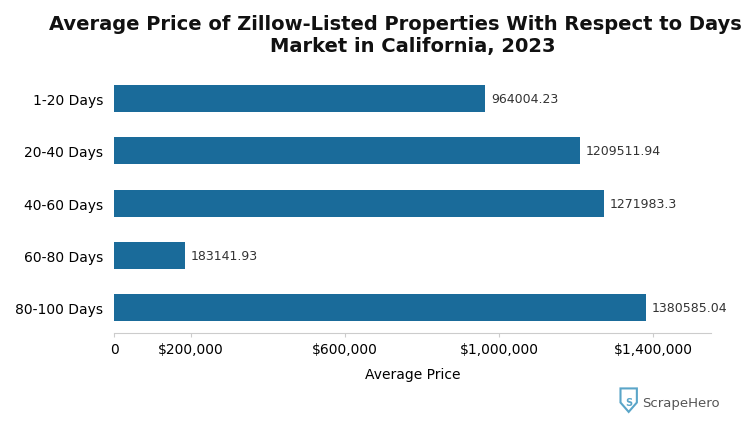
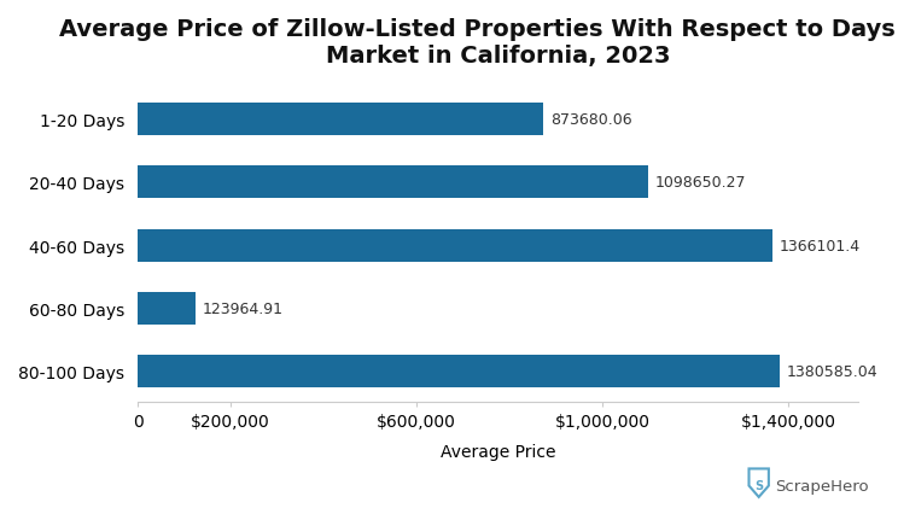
1-20 Days: 964004.23 -> 873680.06
20-40 Days: 1209511.94 -> 1098650.27
40-60 Days: 1271983.3 -> 1366101.4
60-80 Days: 183141.93 -> 123964.91
